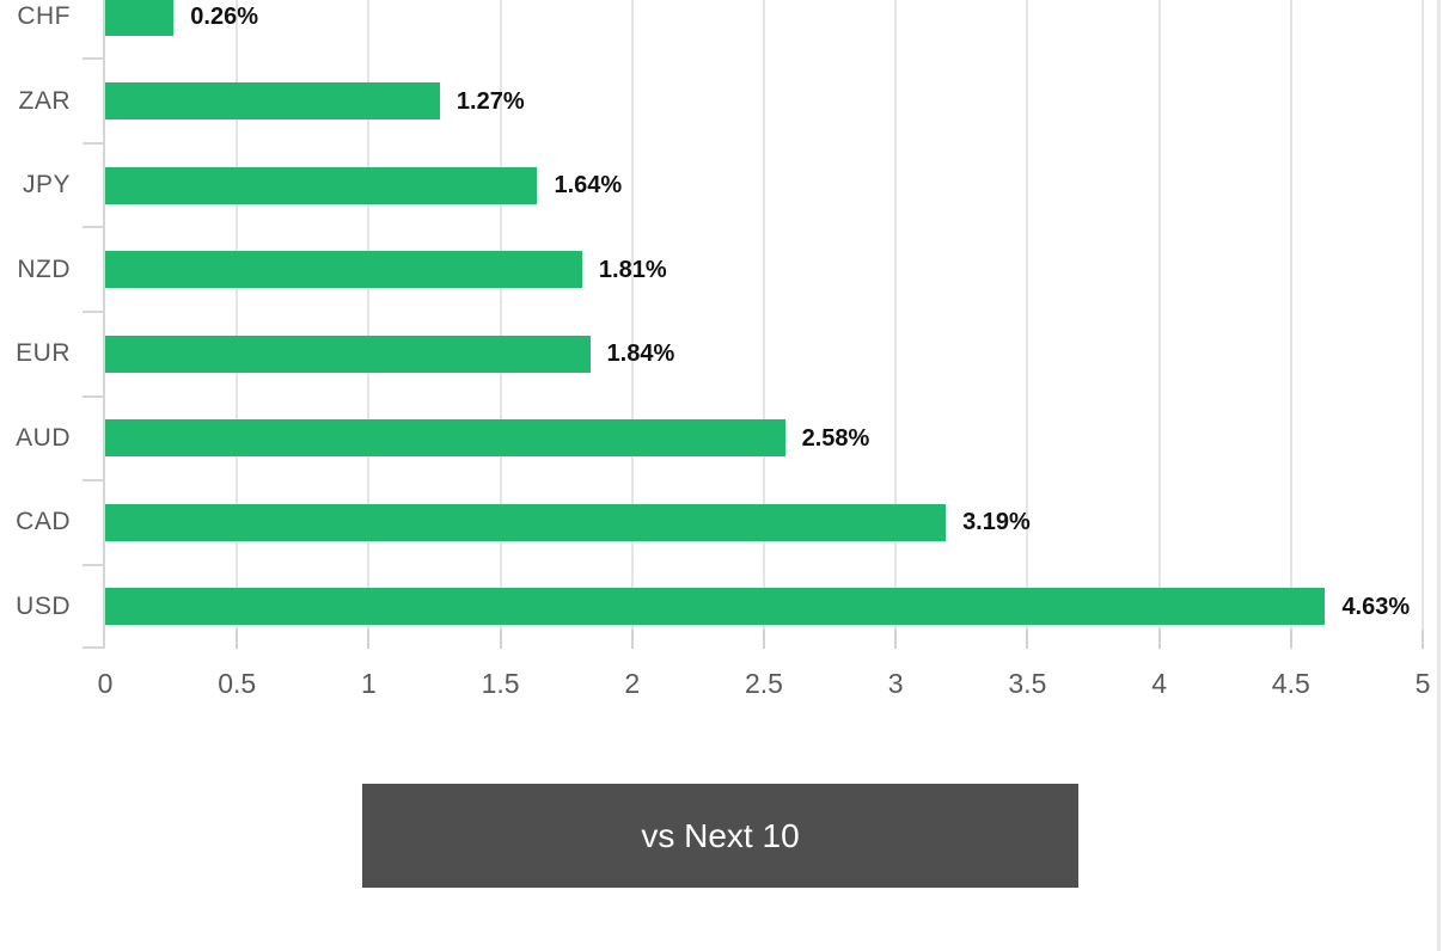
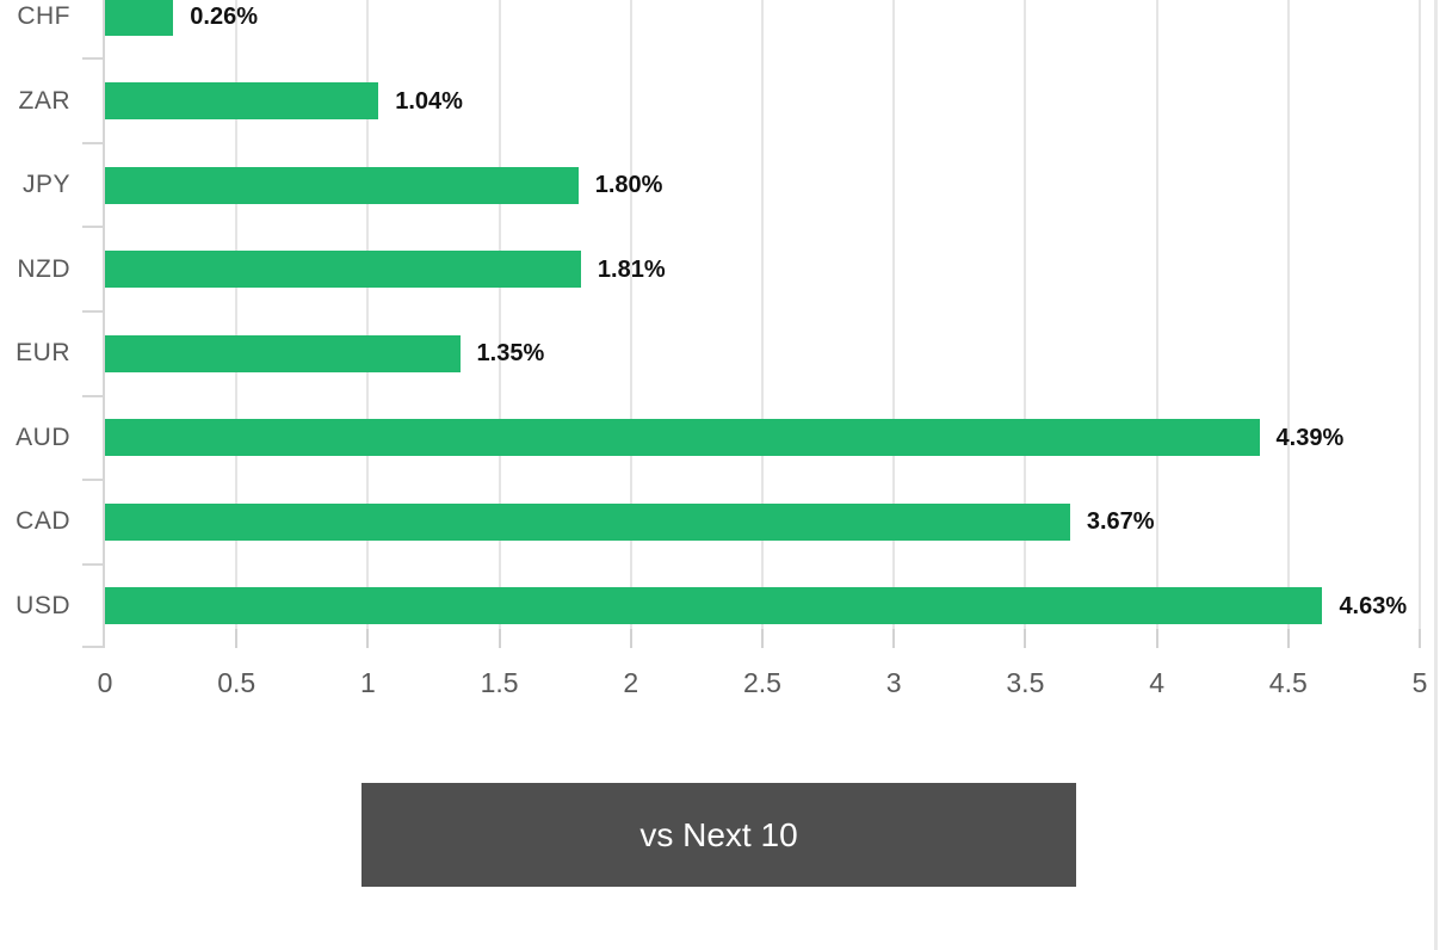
ZAR: 1.27% -> 1.04%
JPY: 1.64% -> 1.80%
EUR: 1.84% -> 1.35%
AUD: 2.58% -> 4.39%
CAD: 3.19% -> 3.67%
